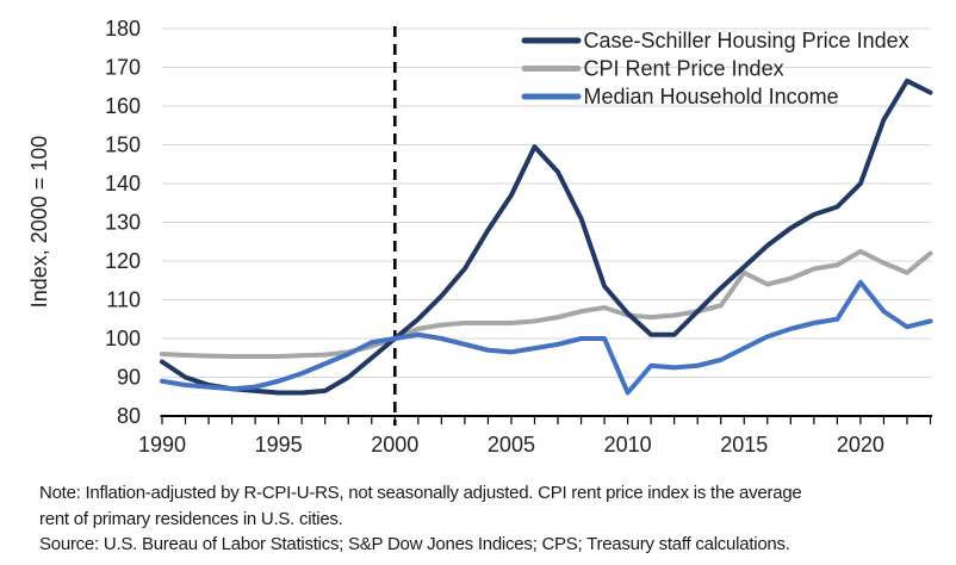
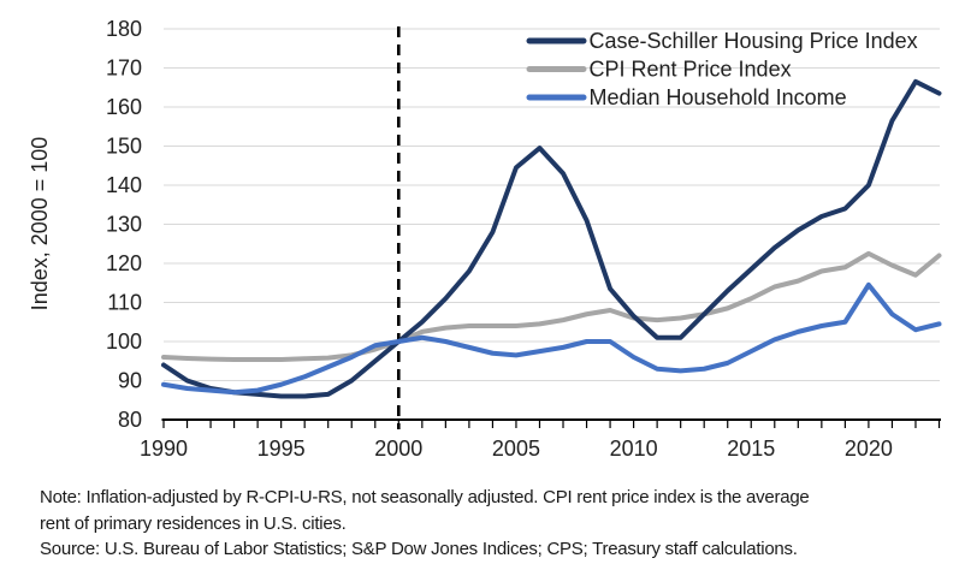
Case-Schiller Housing Price Index/2005: 137 -> 144
Median Household Income/2010: 86 -> 96
CPI Rent Price Index/2015: 117 -> 111
